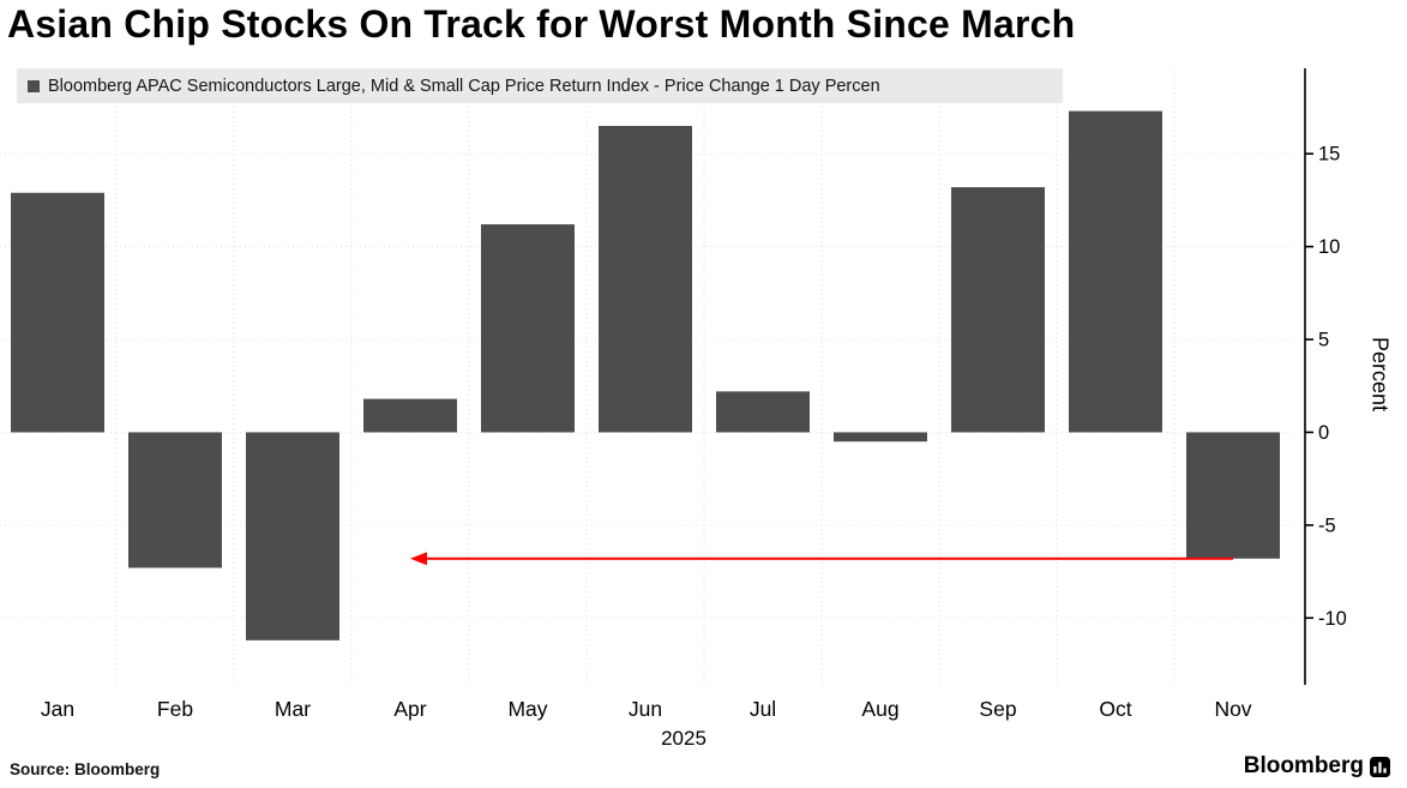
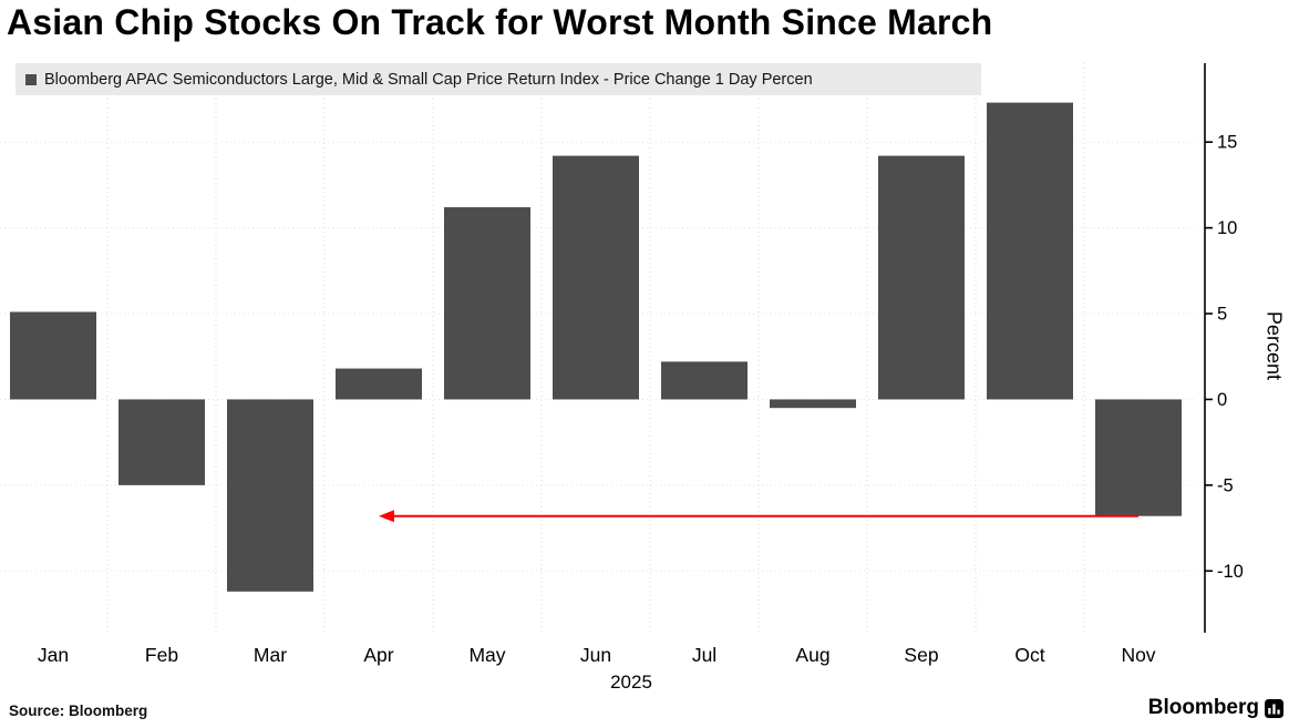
Jan: 12.9 -> 5.1
Feb: -7.3 -> -5.0
Jun: 16.5 -> 14.2
Sep: 13.2 -> 14.2
